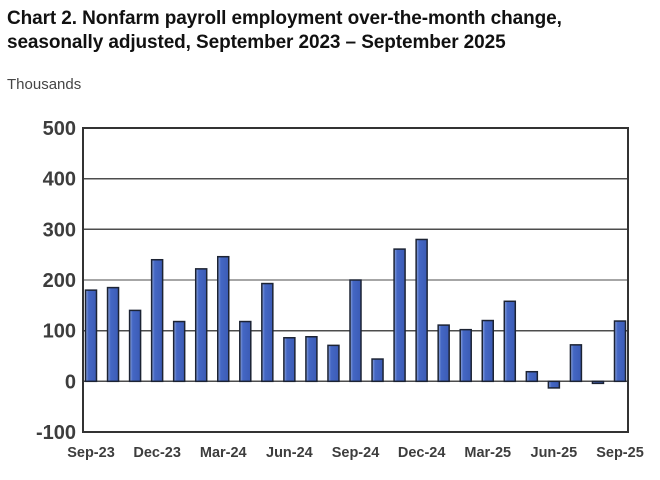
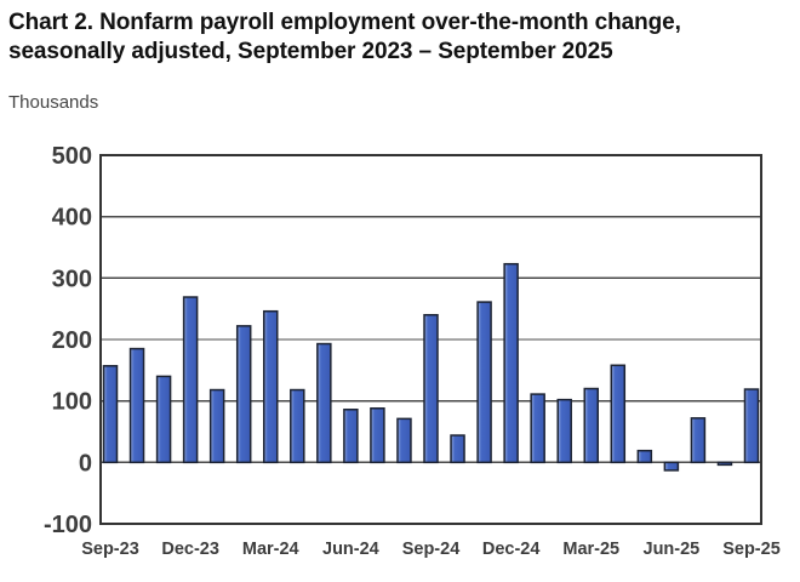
Sep-23: 180 -> 160
Dec-23: 240 -> 270
Sep-24: 200 -> 240
Dec-24: 280 -> 320
